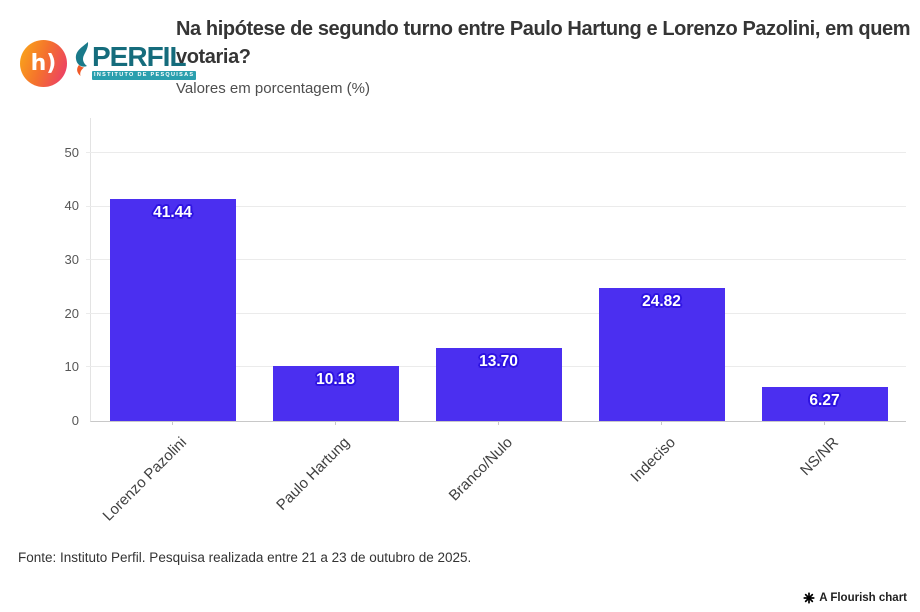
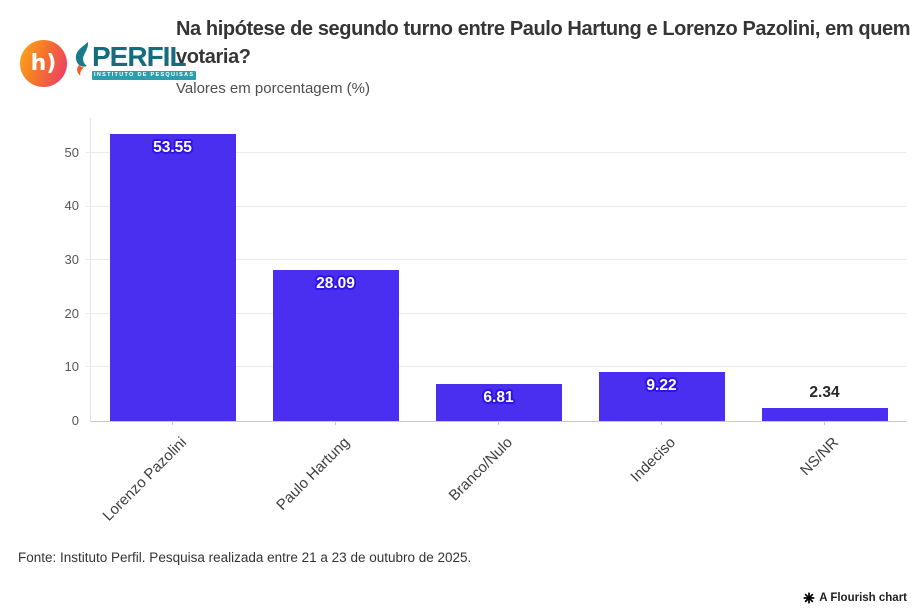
Lorenzo Pazolini: 41.44 -> 53.55
Paulo Hartung: 10.18 -> 28.09
Branco/Nulo: 13.70 -> 6.81
Indeciso: 24.82 -> 9.22
NS/NR: 6.27 -> 2.34
